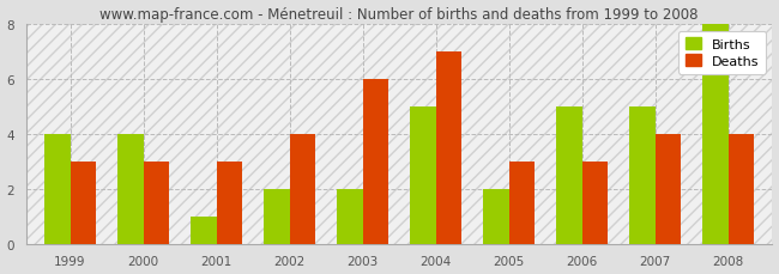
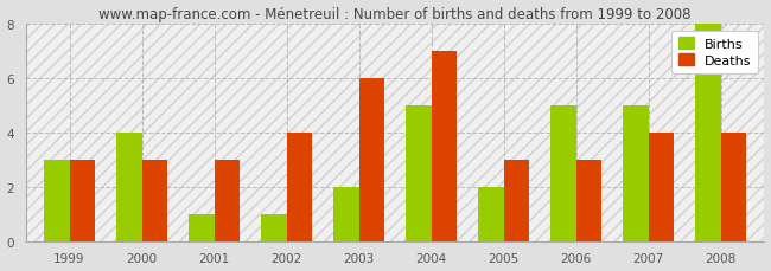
Births/1999: 4 -> 3
Births/2002: 2 -> 1
